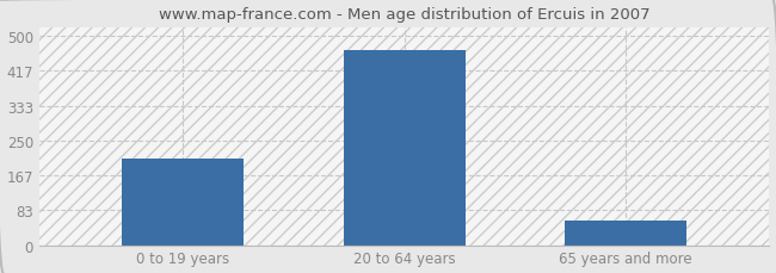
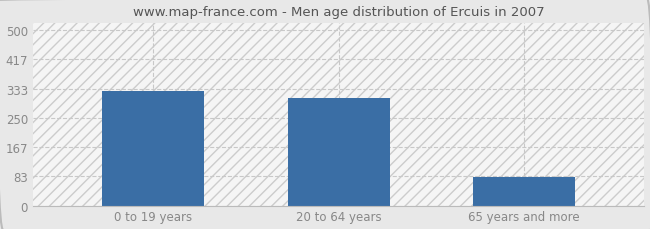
0 to 19 years: 208 -> 325
20 to 64 years: 465 -> 305
65 years and more: 60 -> 80
